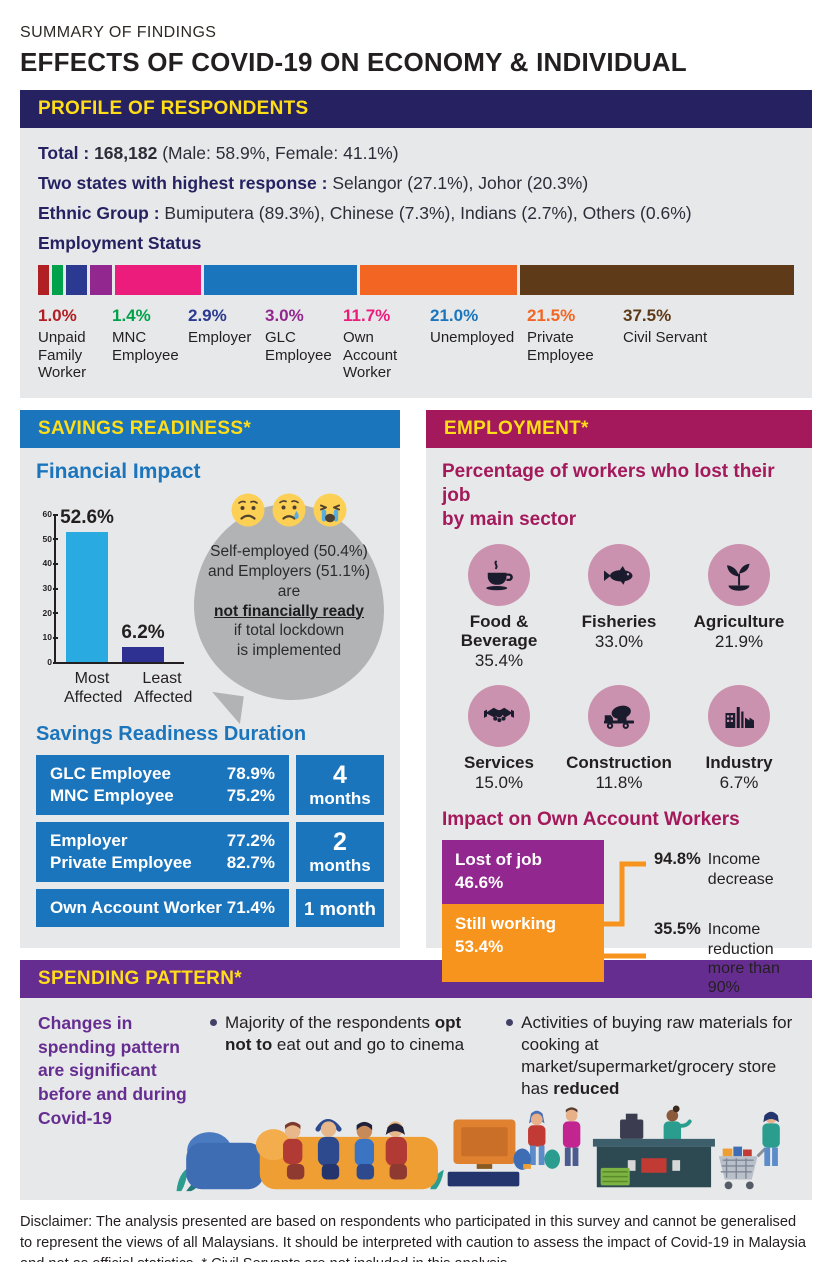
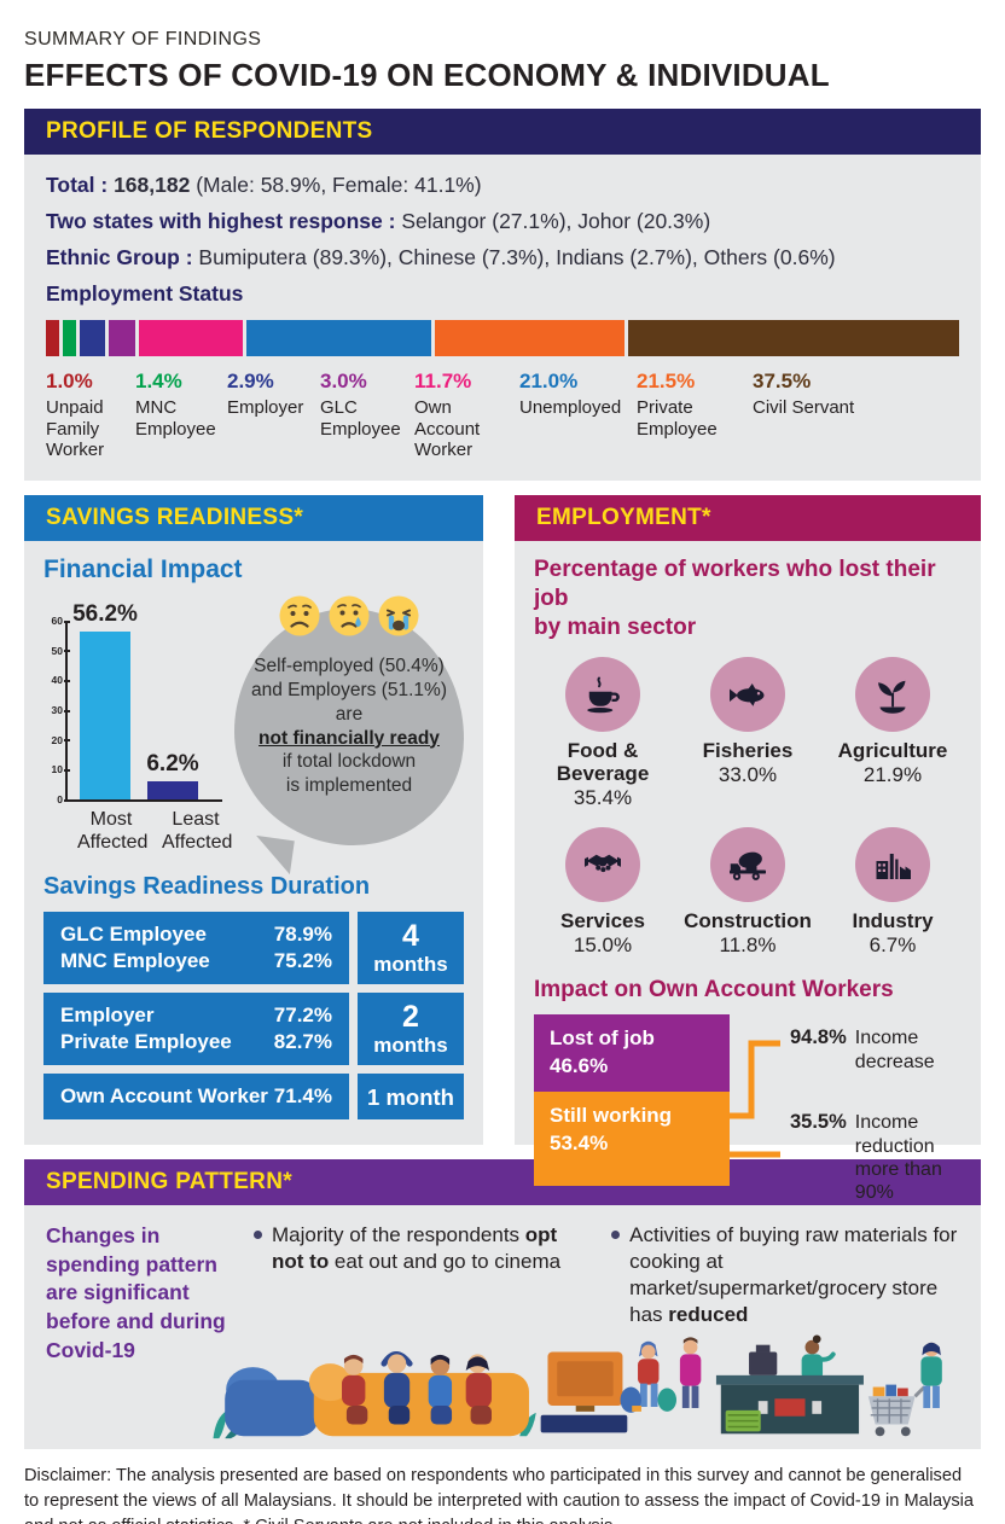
Financial Impact/Most Affected: 52.6% -> 56.2%
